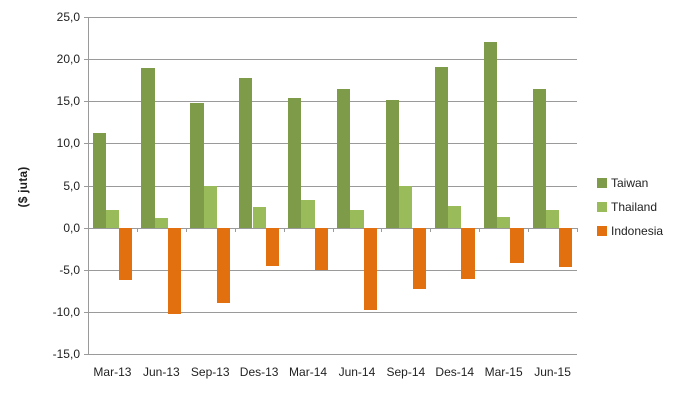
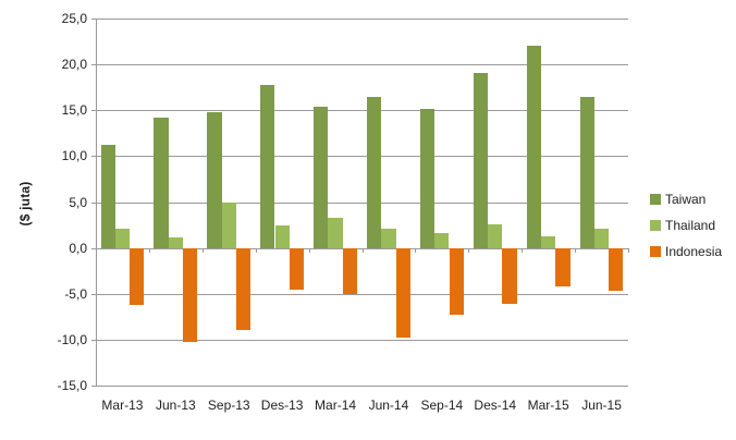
Taiwan/Jun-13: 19 -> 14
Thailand/Sep-14: 5 -> 2
